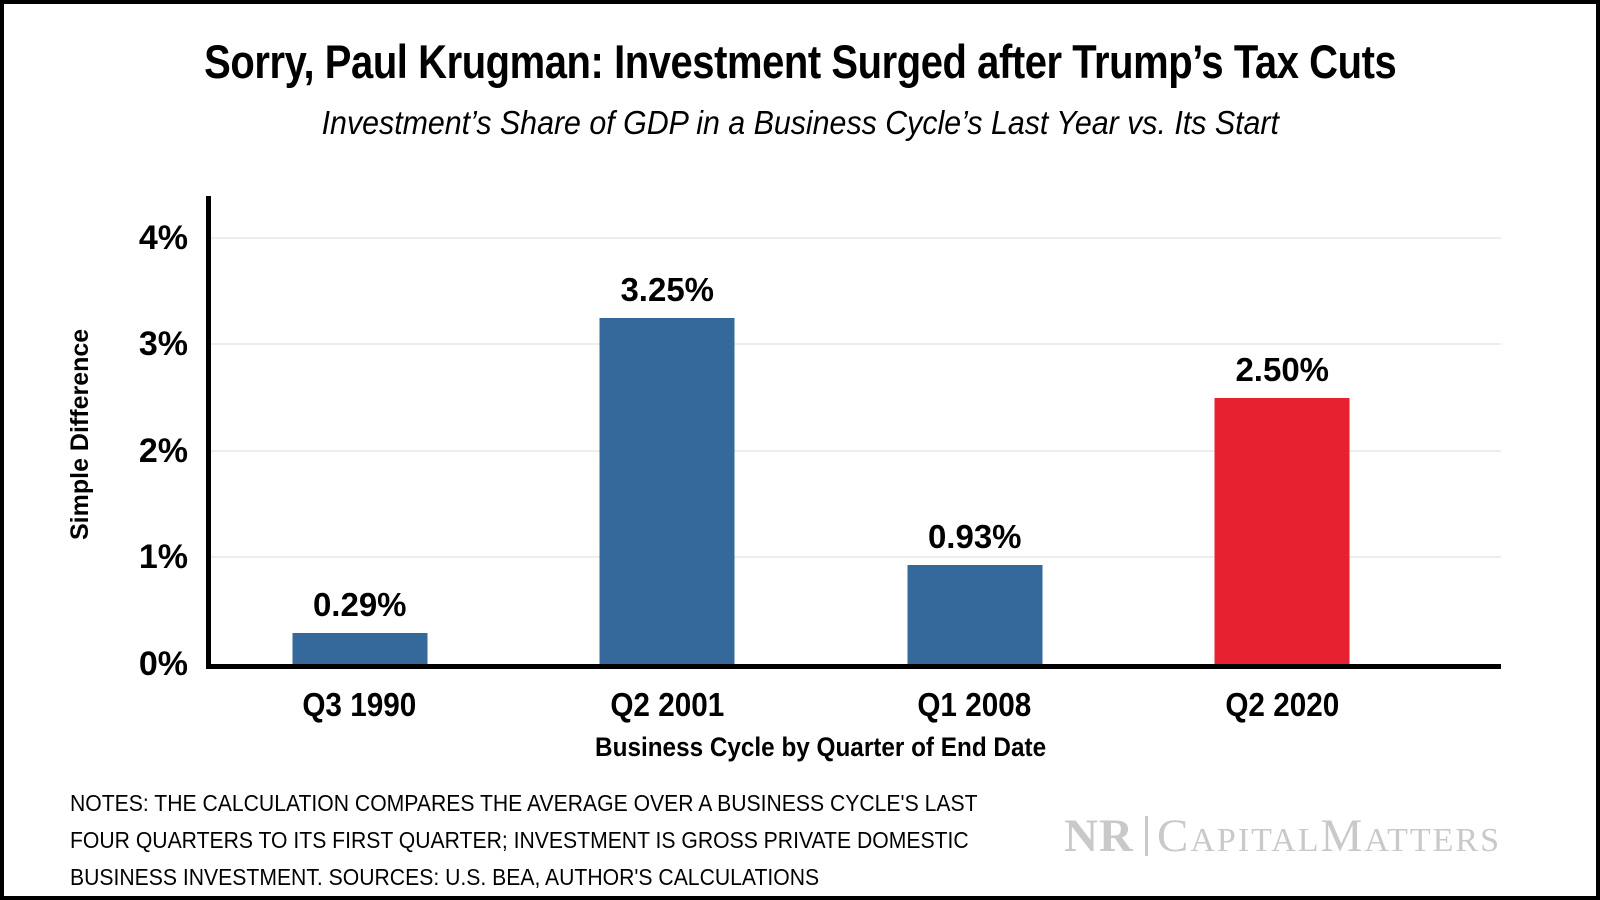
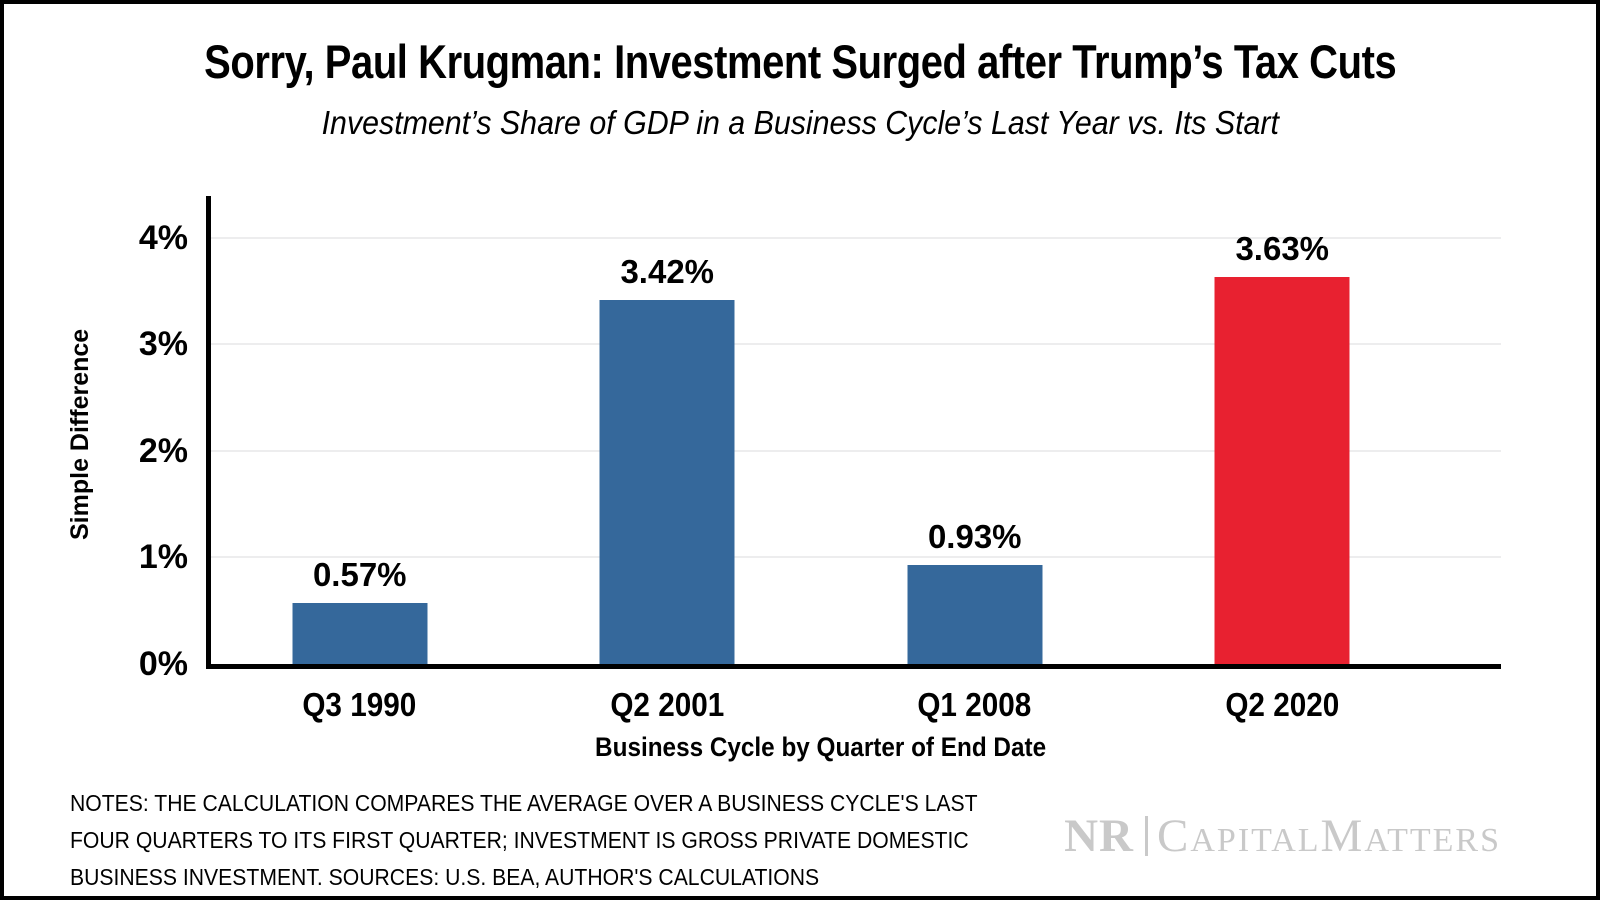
Q3 1990: 0.29% -> 0.57%
Q2 2001: 3.25% -> 3.42%
Q2 2020: 2.50% -> 3.63%
